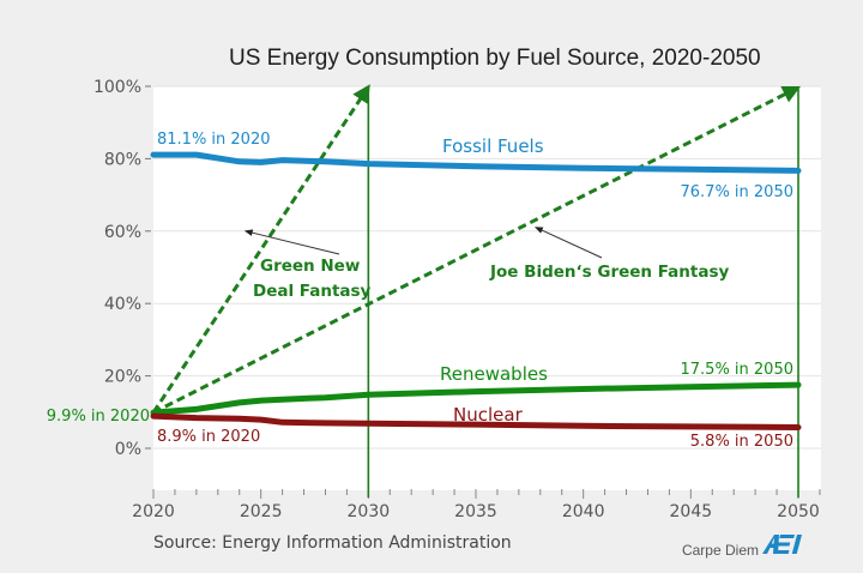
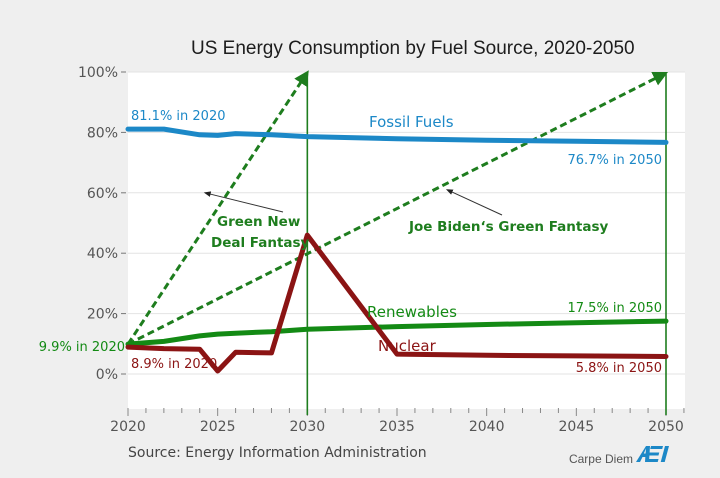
Nuclear/2025: 8% -> 1%
Nuclear/2030: 7% -> 46%
